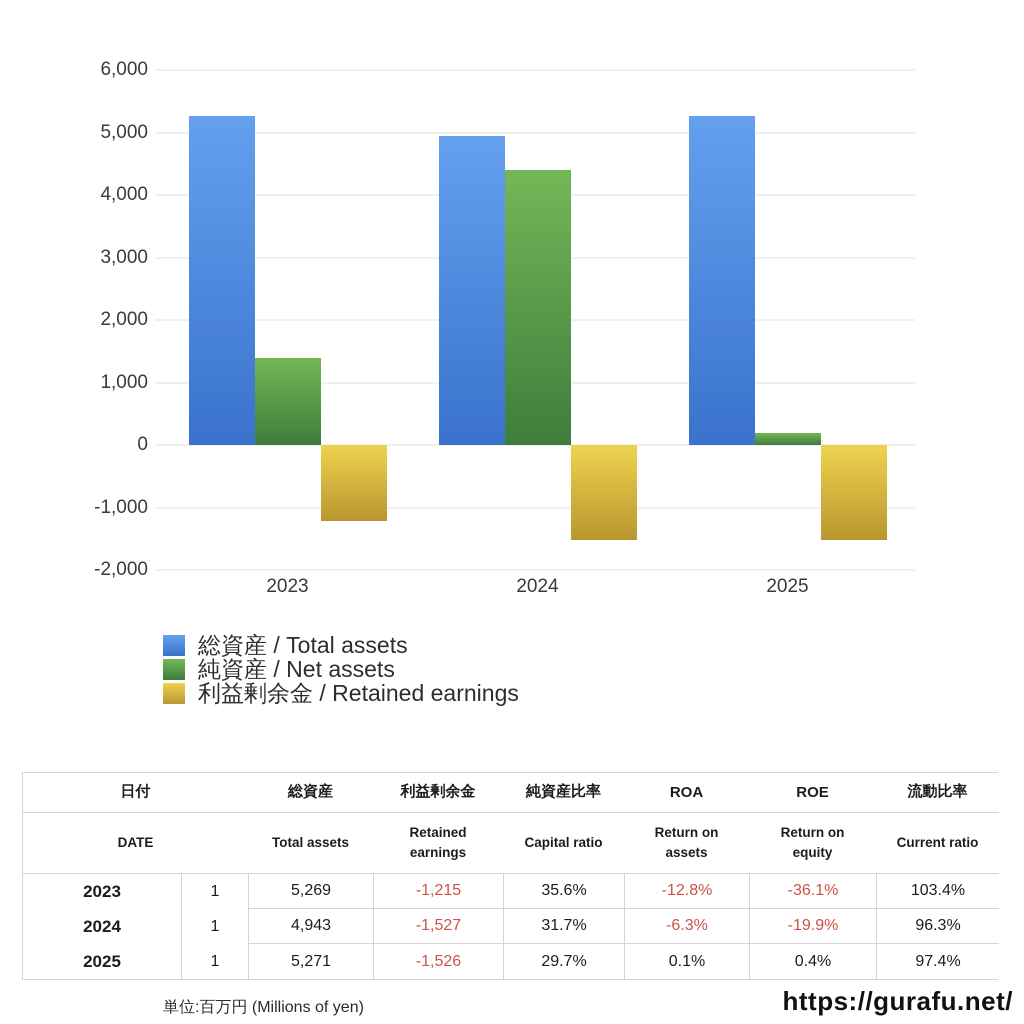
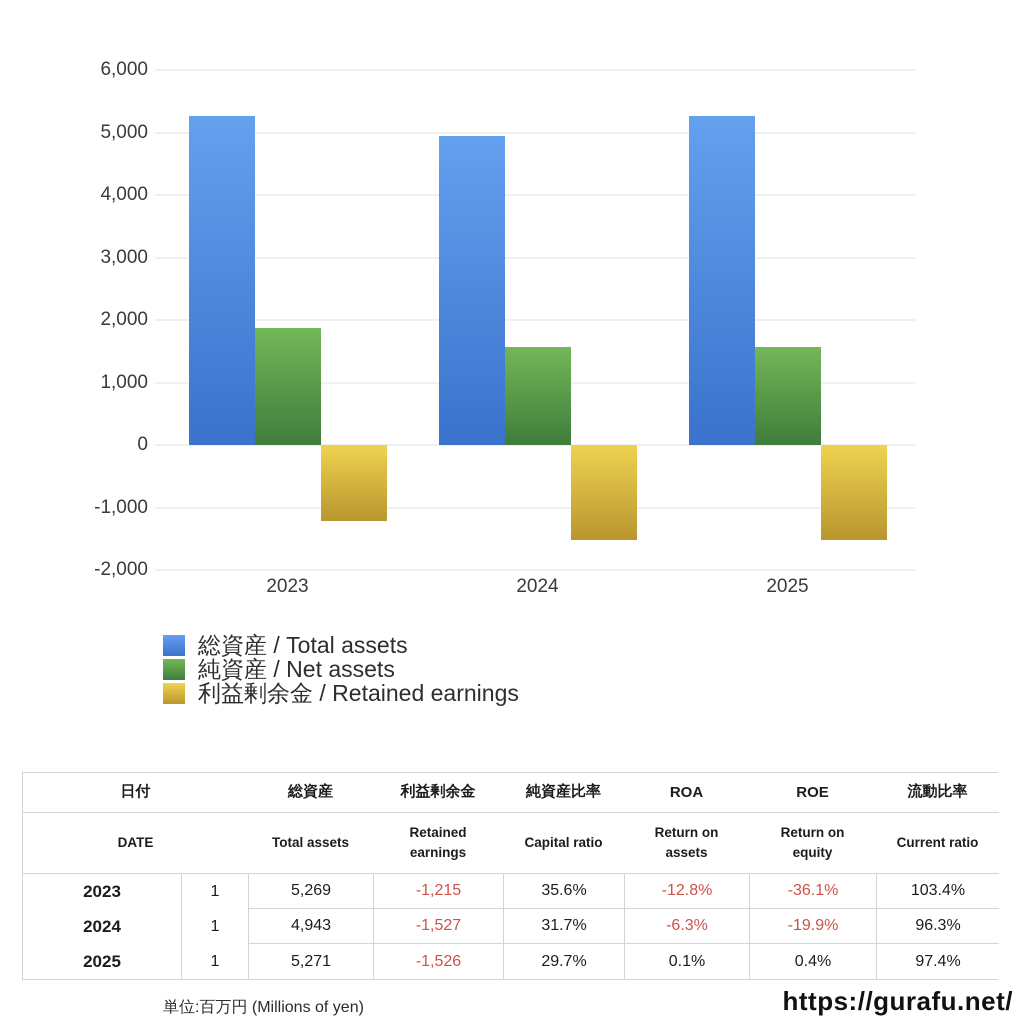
純資産 / Net assets/2023: 1400 -> 1900
純資産 / Net assets/2024: 4400 -> 1600
純資産 / Net assets/2025: 200 -> 1600
